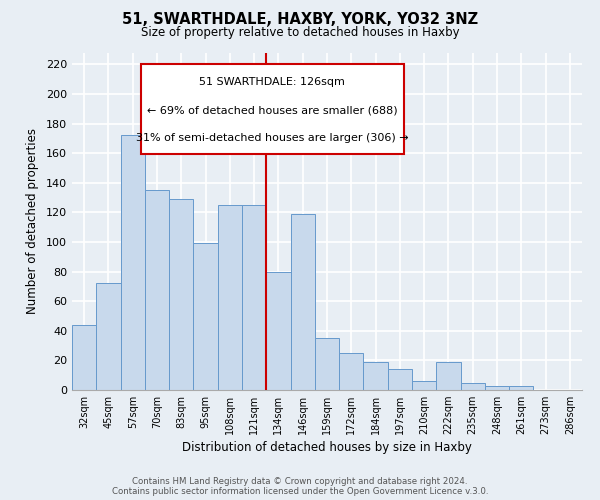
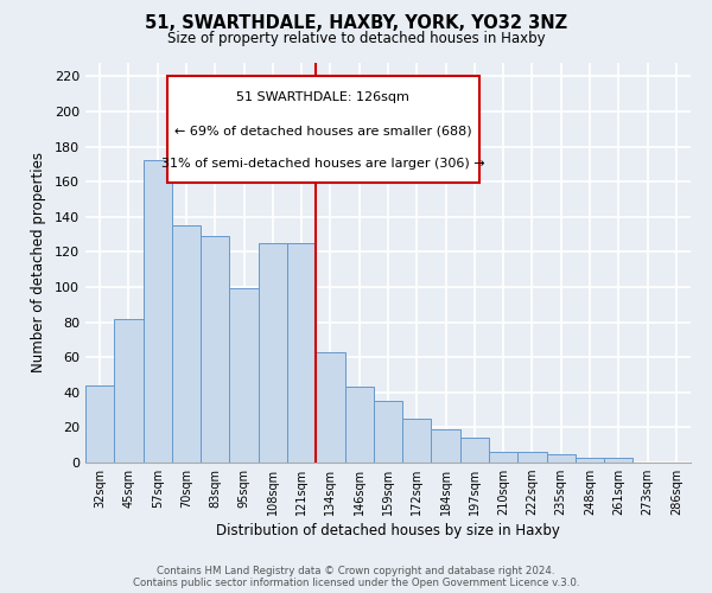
45sqm: 72 -> 82
134sqm: 80 -> 63
146sqm: 119 -> 43
222sqm: 19 -> 6
